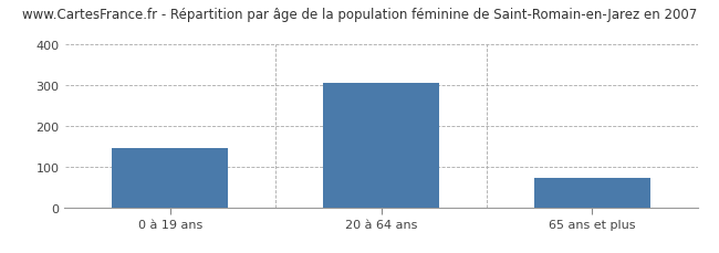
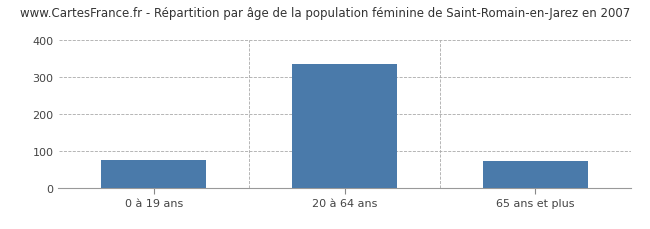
0 à 19 ans: 145 -> 75
20 à 64 ans: 305 -> 335
